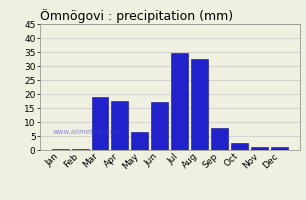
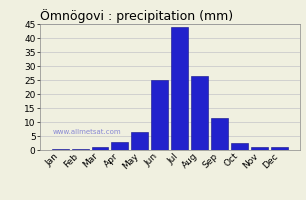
Mar: 19.0 -> 1.0
Apr: 17.5 -> 3.0
Jun: 17.0 -> 25.0
Jul: 34.5 -> 44.0
Aug: 32.5 -> 26.5
Sep: 8.0 -> 11.5
